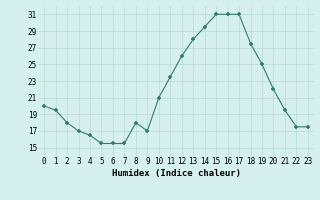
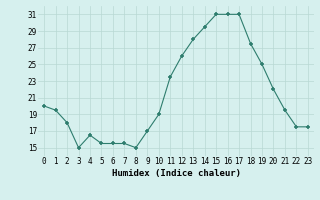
3: 17.0 -> 15.0
8: 18.0 -> 15.0
10: 21.0 -> 19.0
